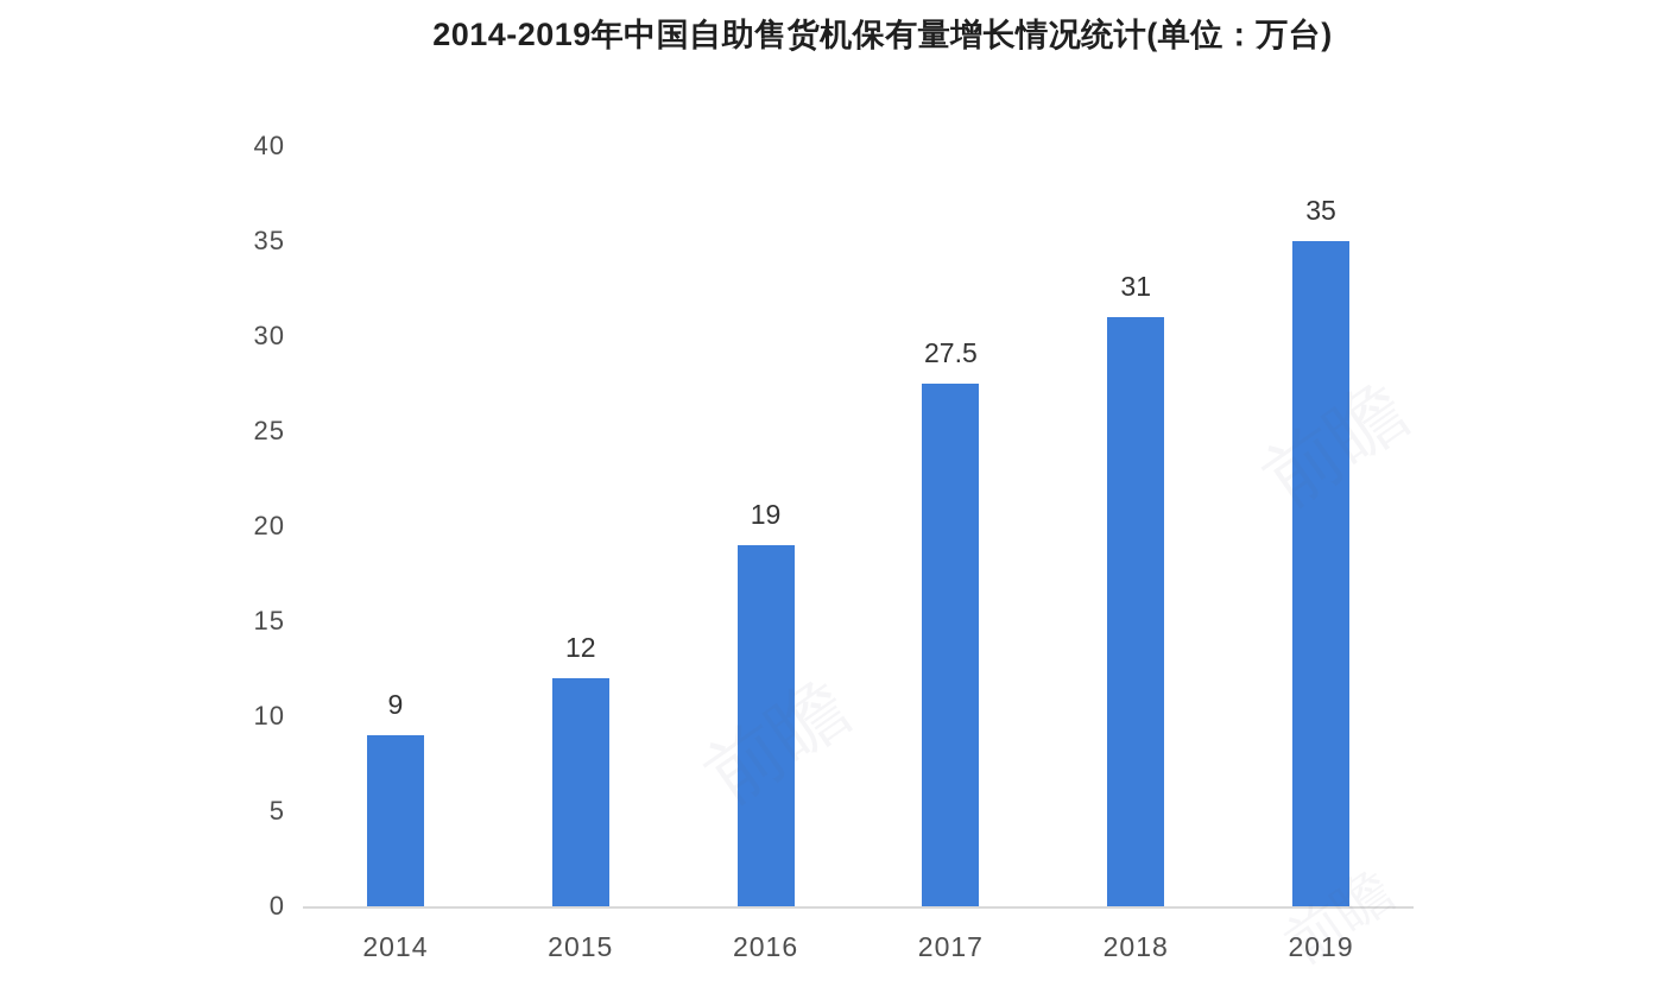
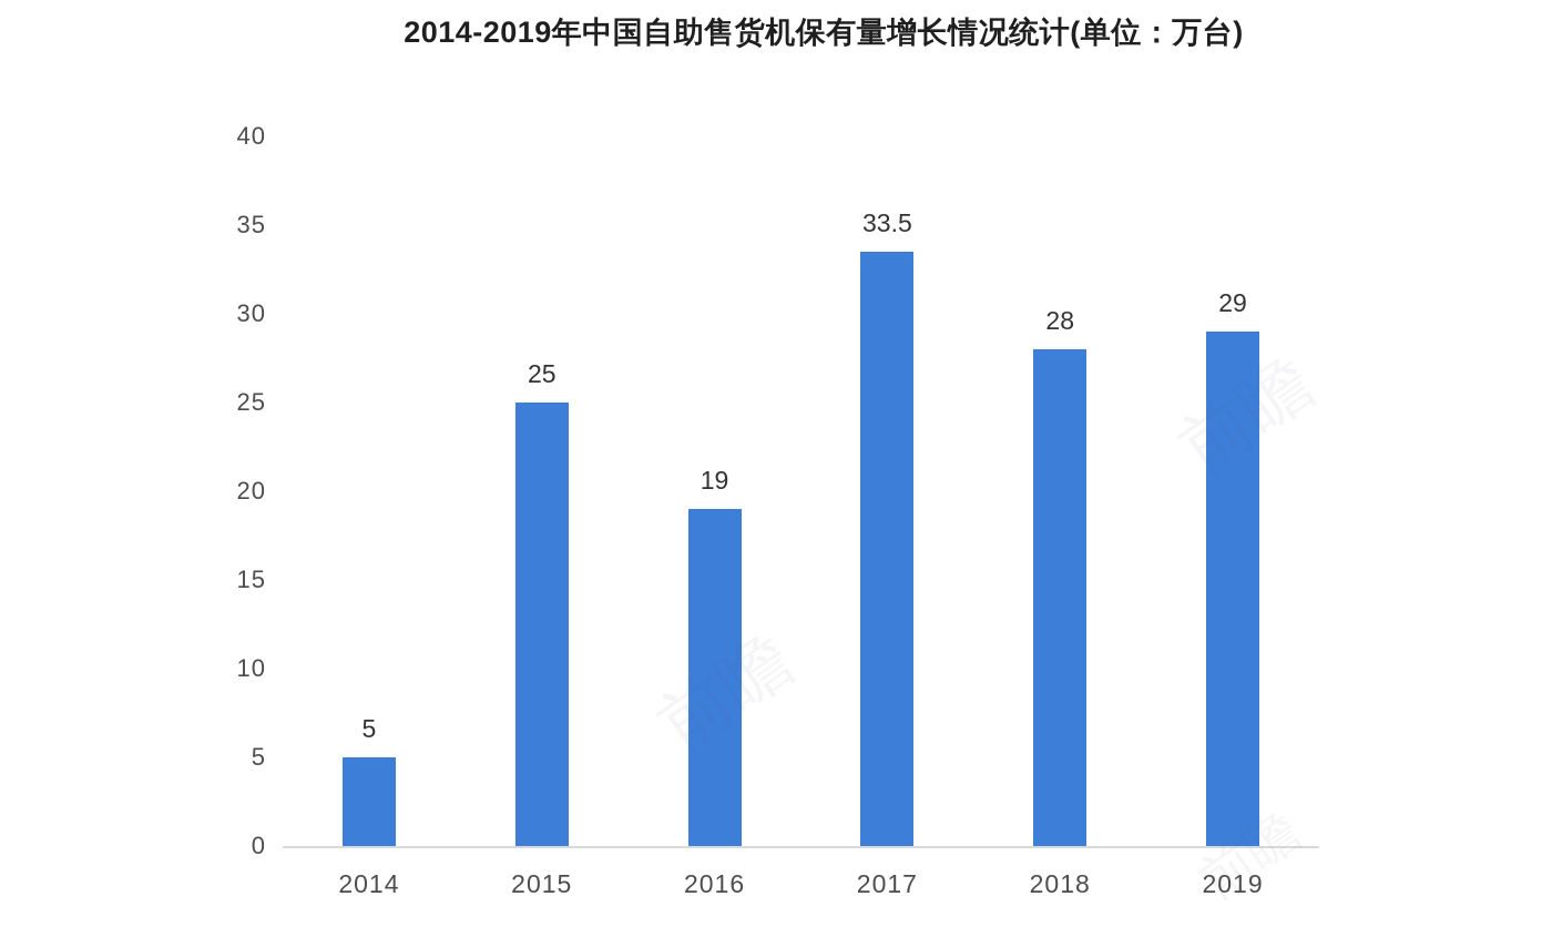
2014: 9 -> 5
2015: 12 -> 25
2017: 27.5 -> 33.5
2018: 31 -> 28
2019: 35 -> 29
